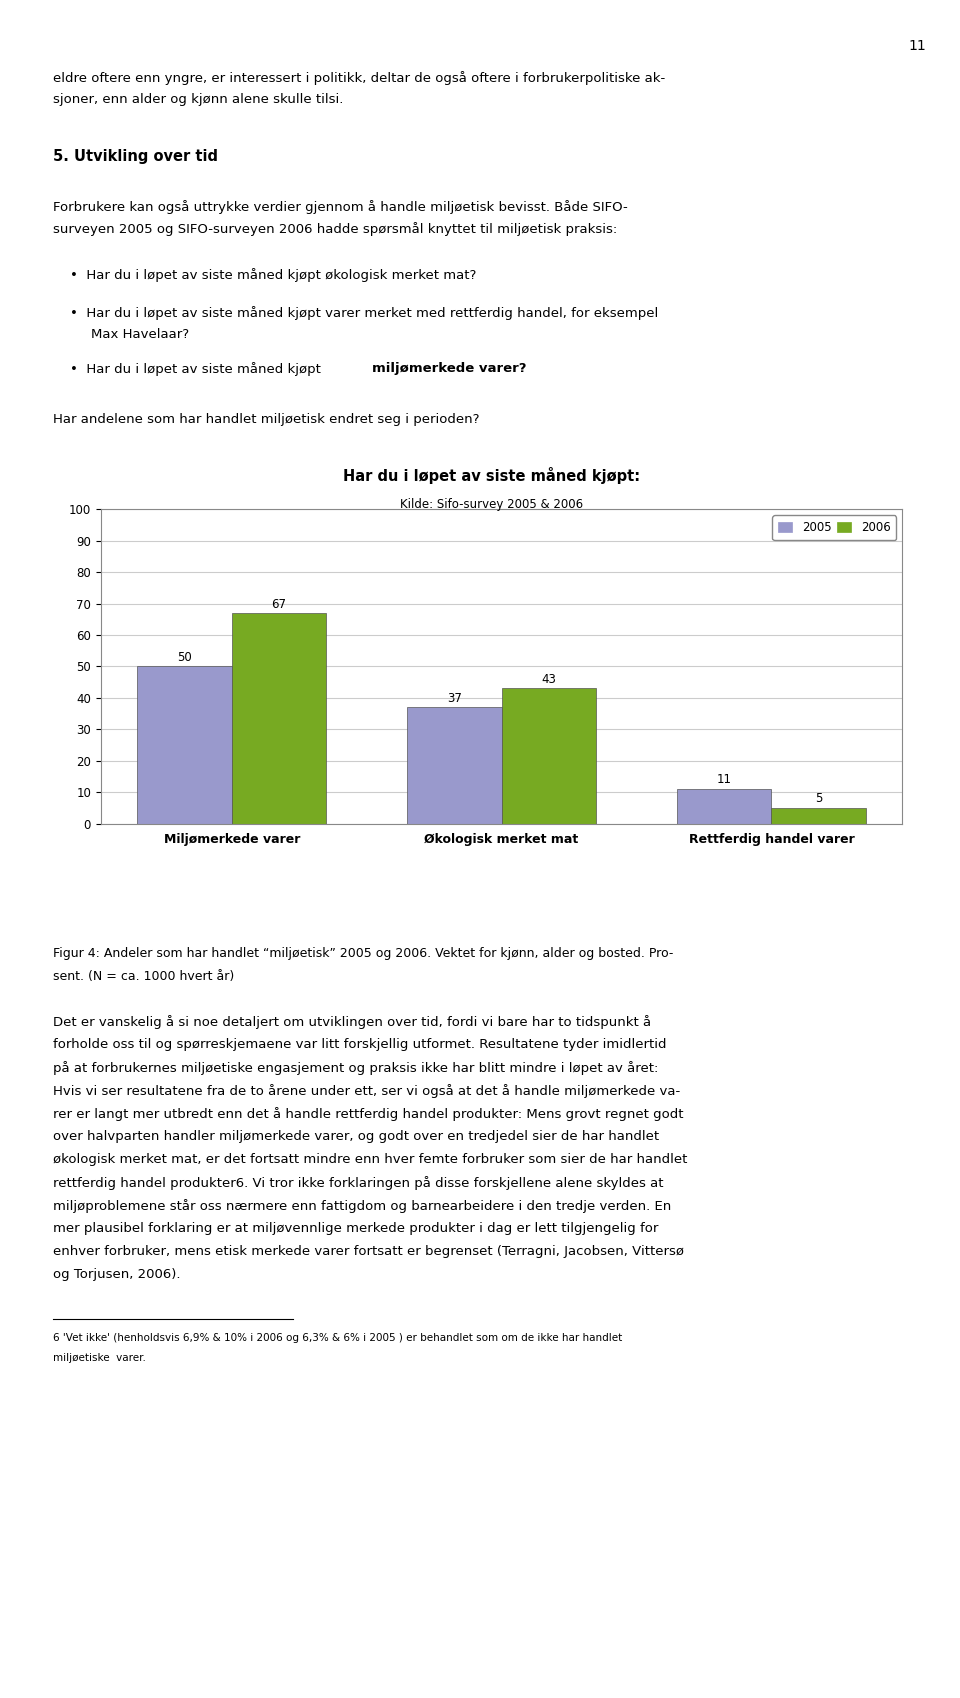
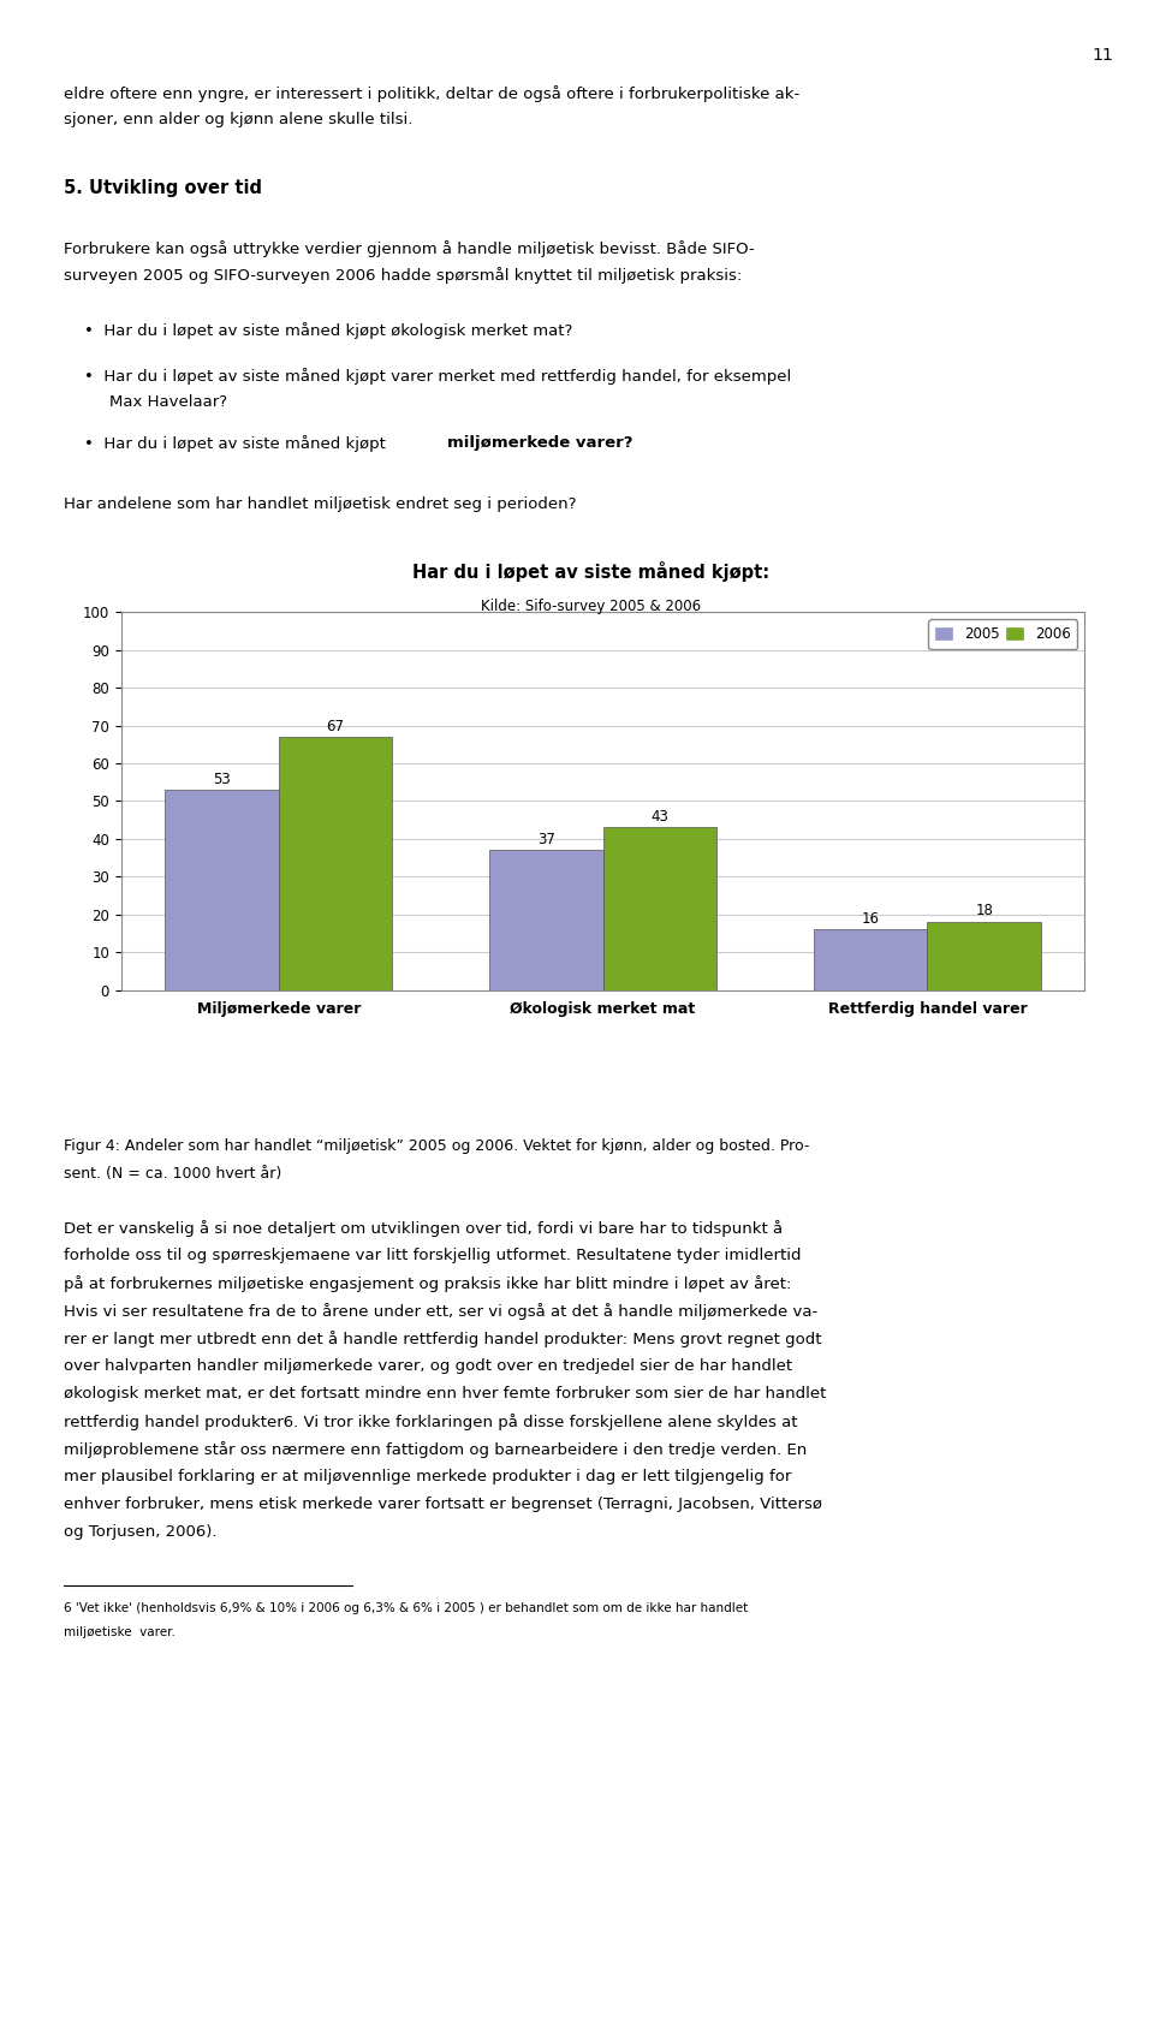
2005/Miljømerkede varer: 50 -> 53
2005/Rettferdig handel varer: 11 -> 16
2006/Rettferdig handel varer: 5 -> 18
